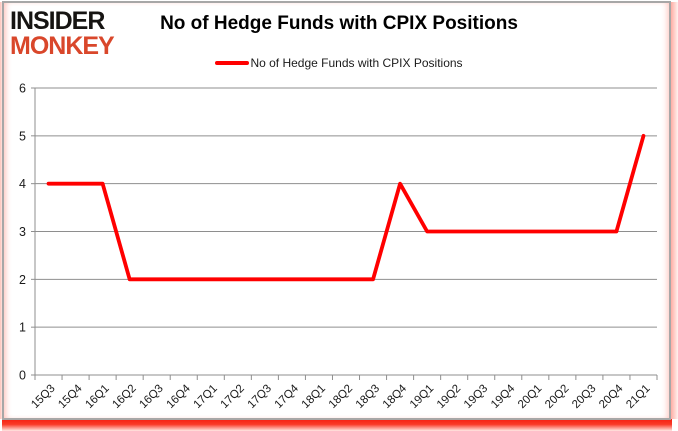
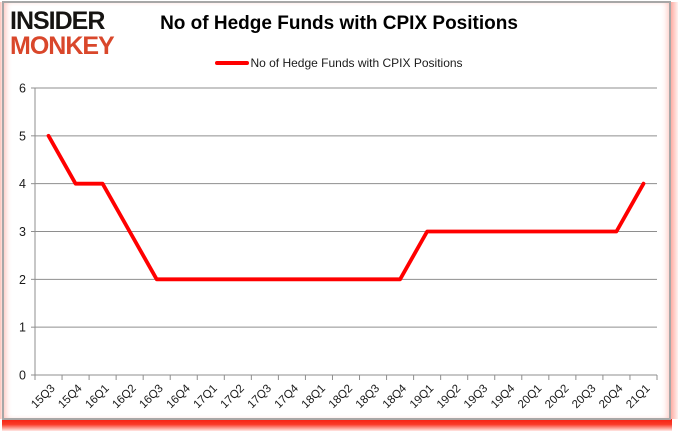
15Q3: 4 -> 5
16Q2: 2 -> 3
18Q4: 4 -> 2
21Q1: 5 -> 4
